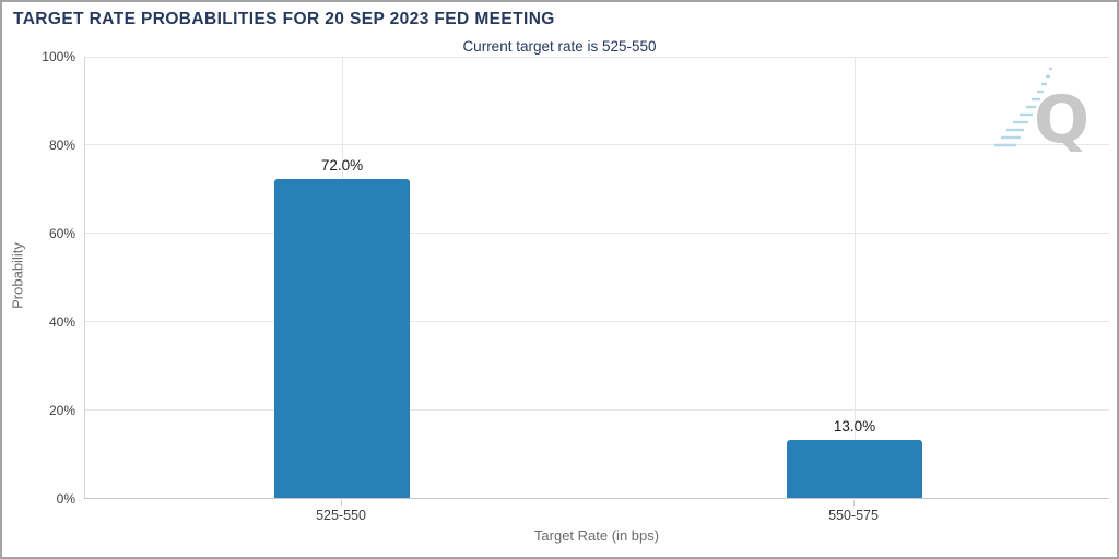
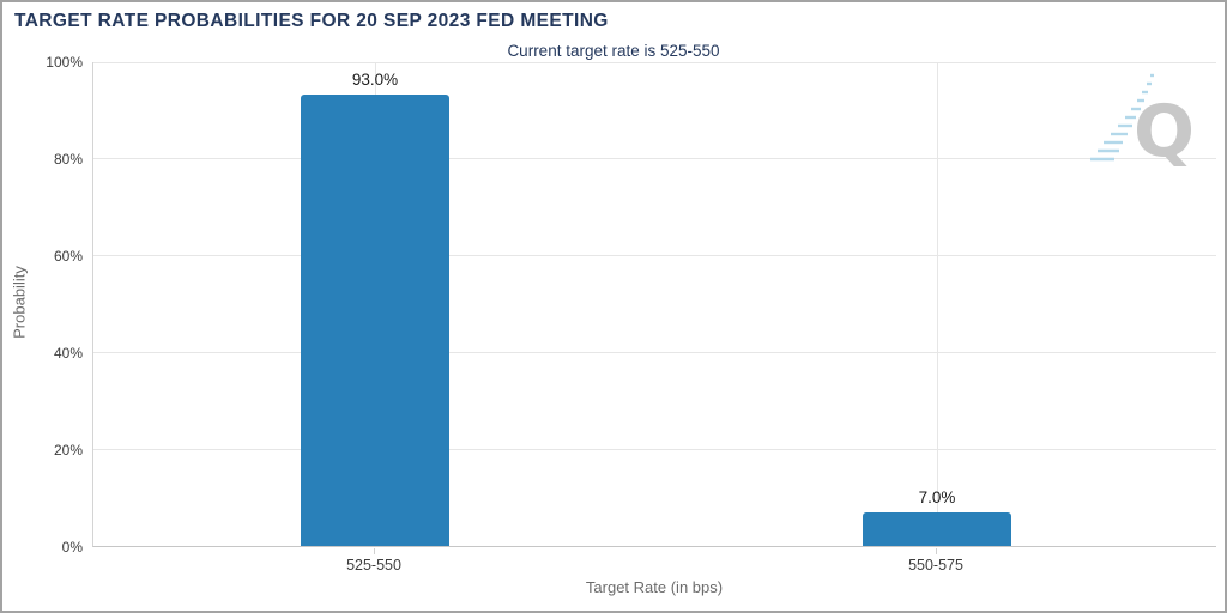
525-550: 72.0% -> 93.0%
550-575: 13.0% -> 7.0%
